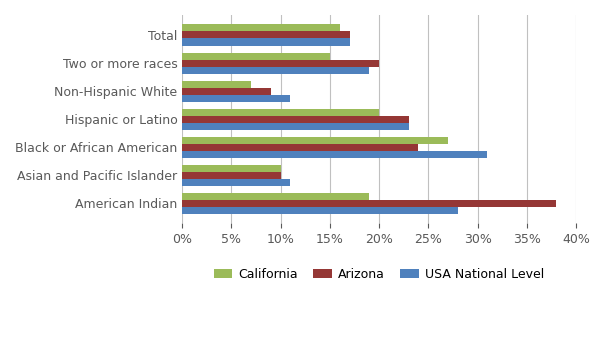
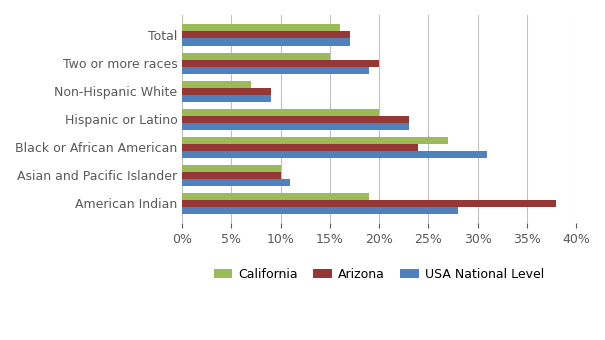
USA National Level/Non-Hispanic White: 11% -> 9%
